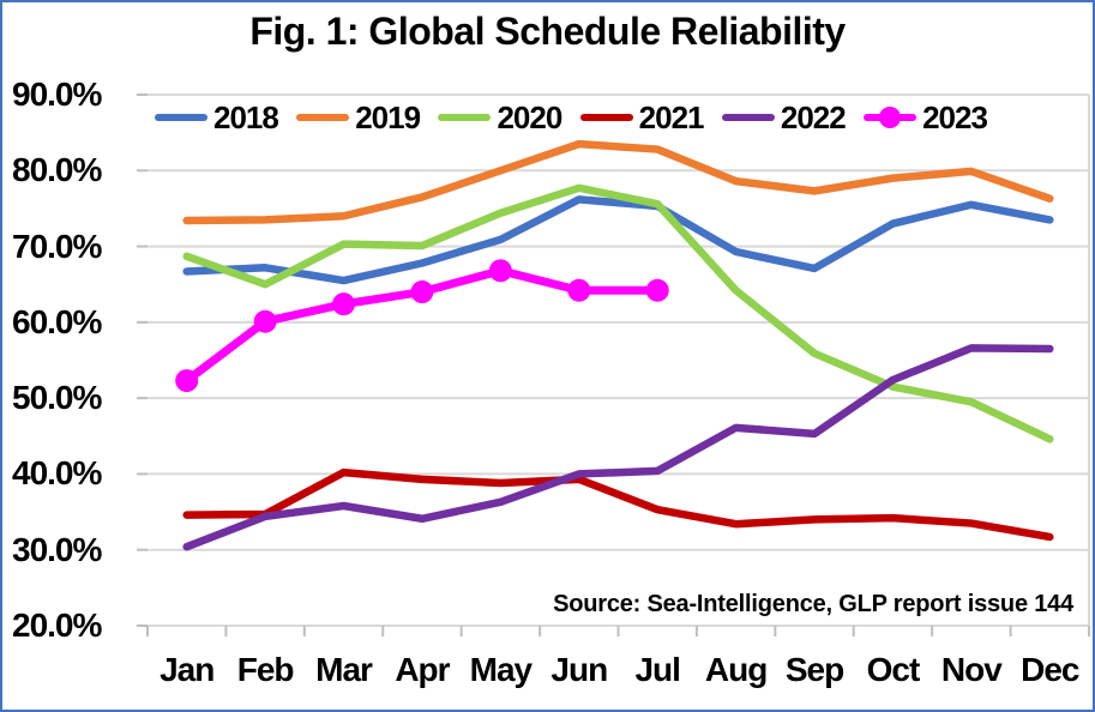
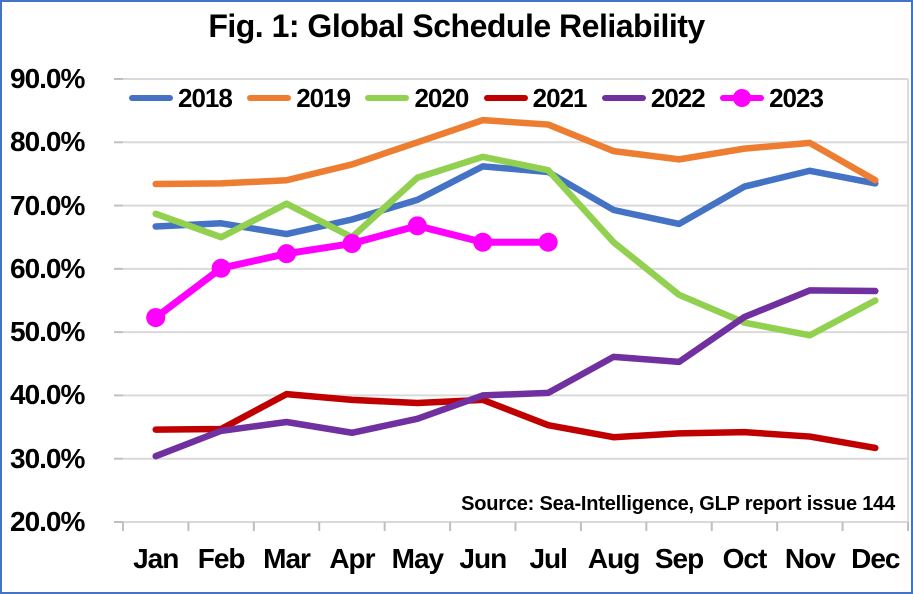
2020/Apr: 70% -> 65%
2019/Dec: 76% -> 74%
2020/Dec: 45% -> 55%
